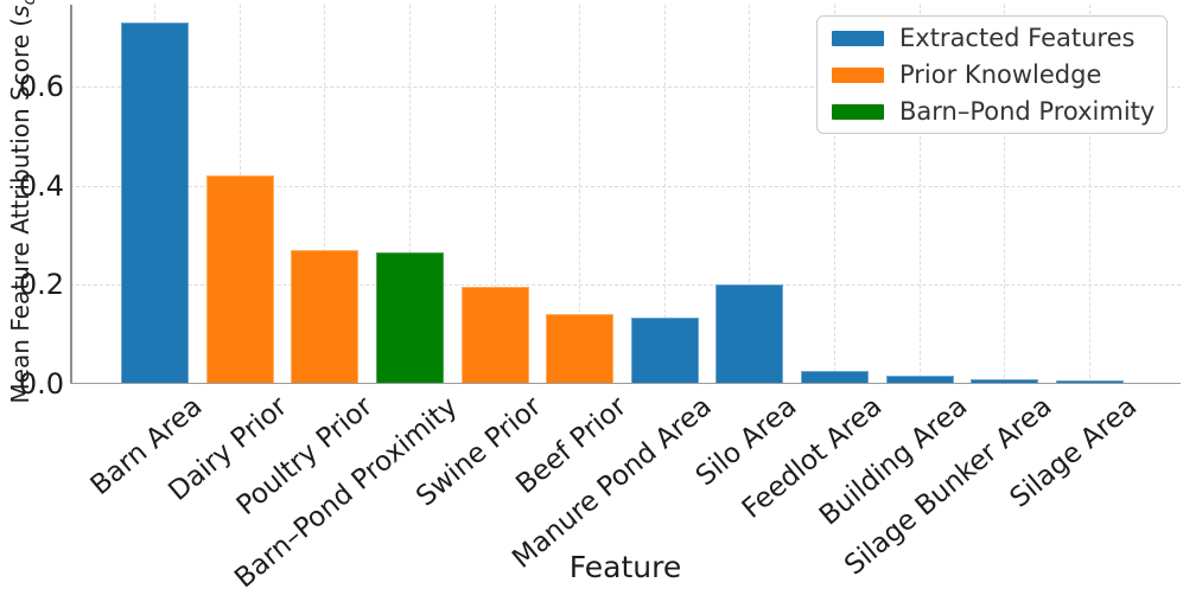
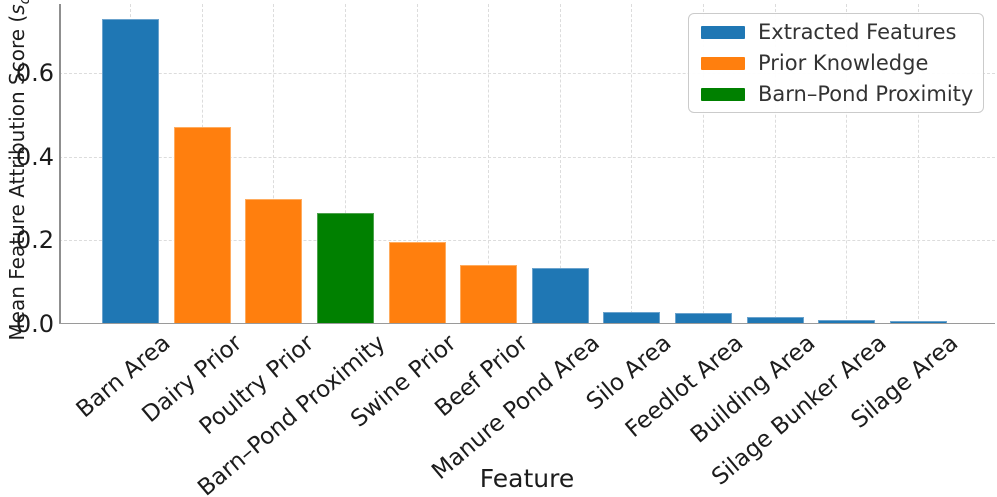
Dairy Prior: 0.42 -> 0.47
Poultry Prior: 0.27 -> 0.30
Silo Area: 0.20 -> 0.03
